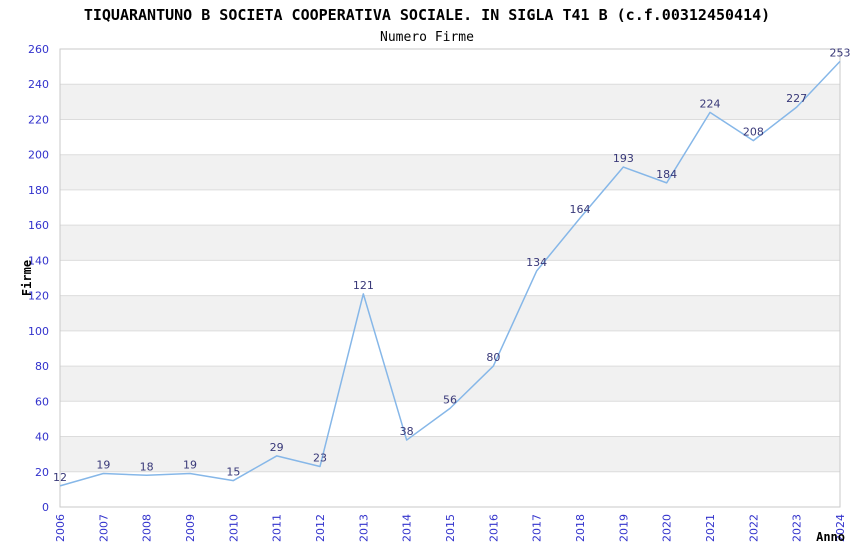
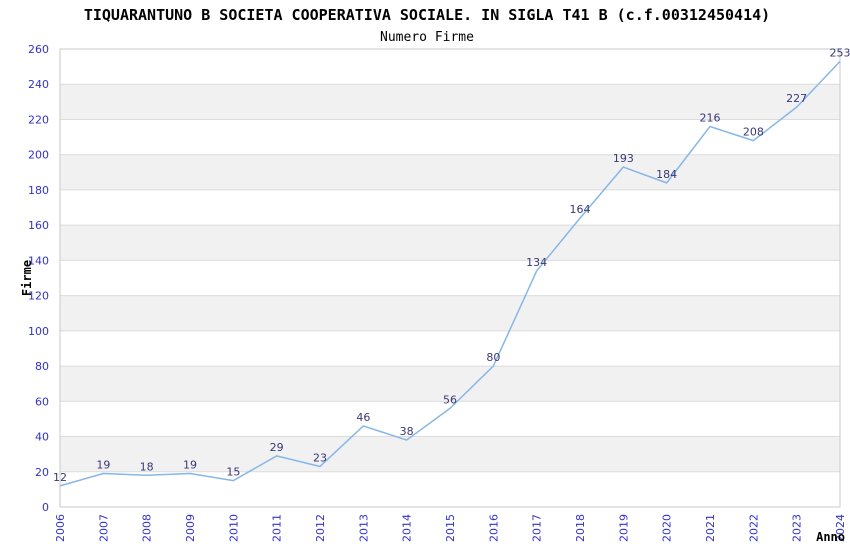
2013: 121 -> 46
2021: 224 -> 216
